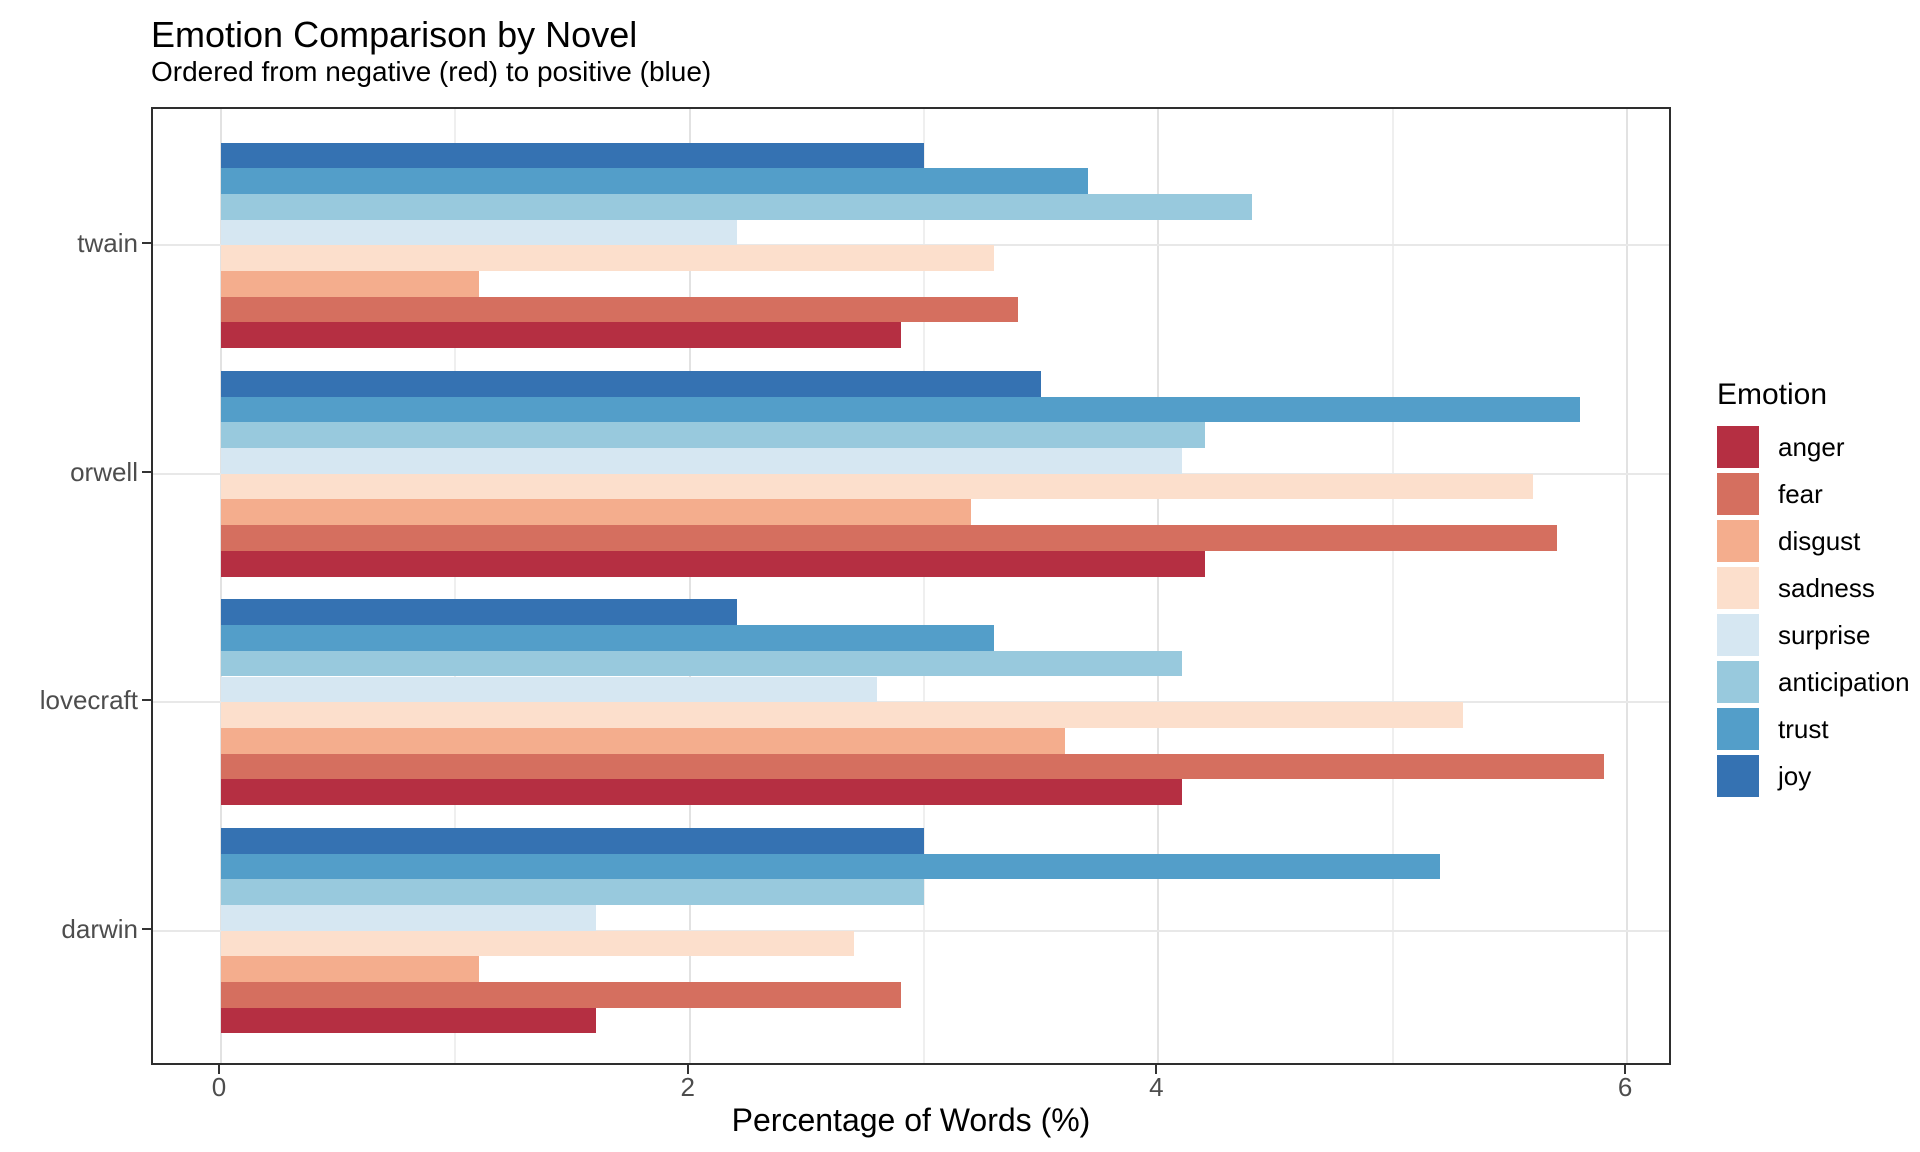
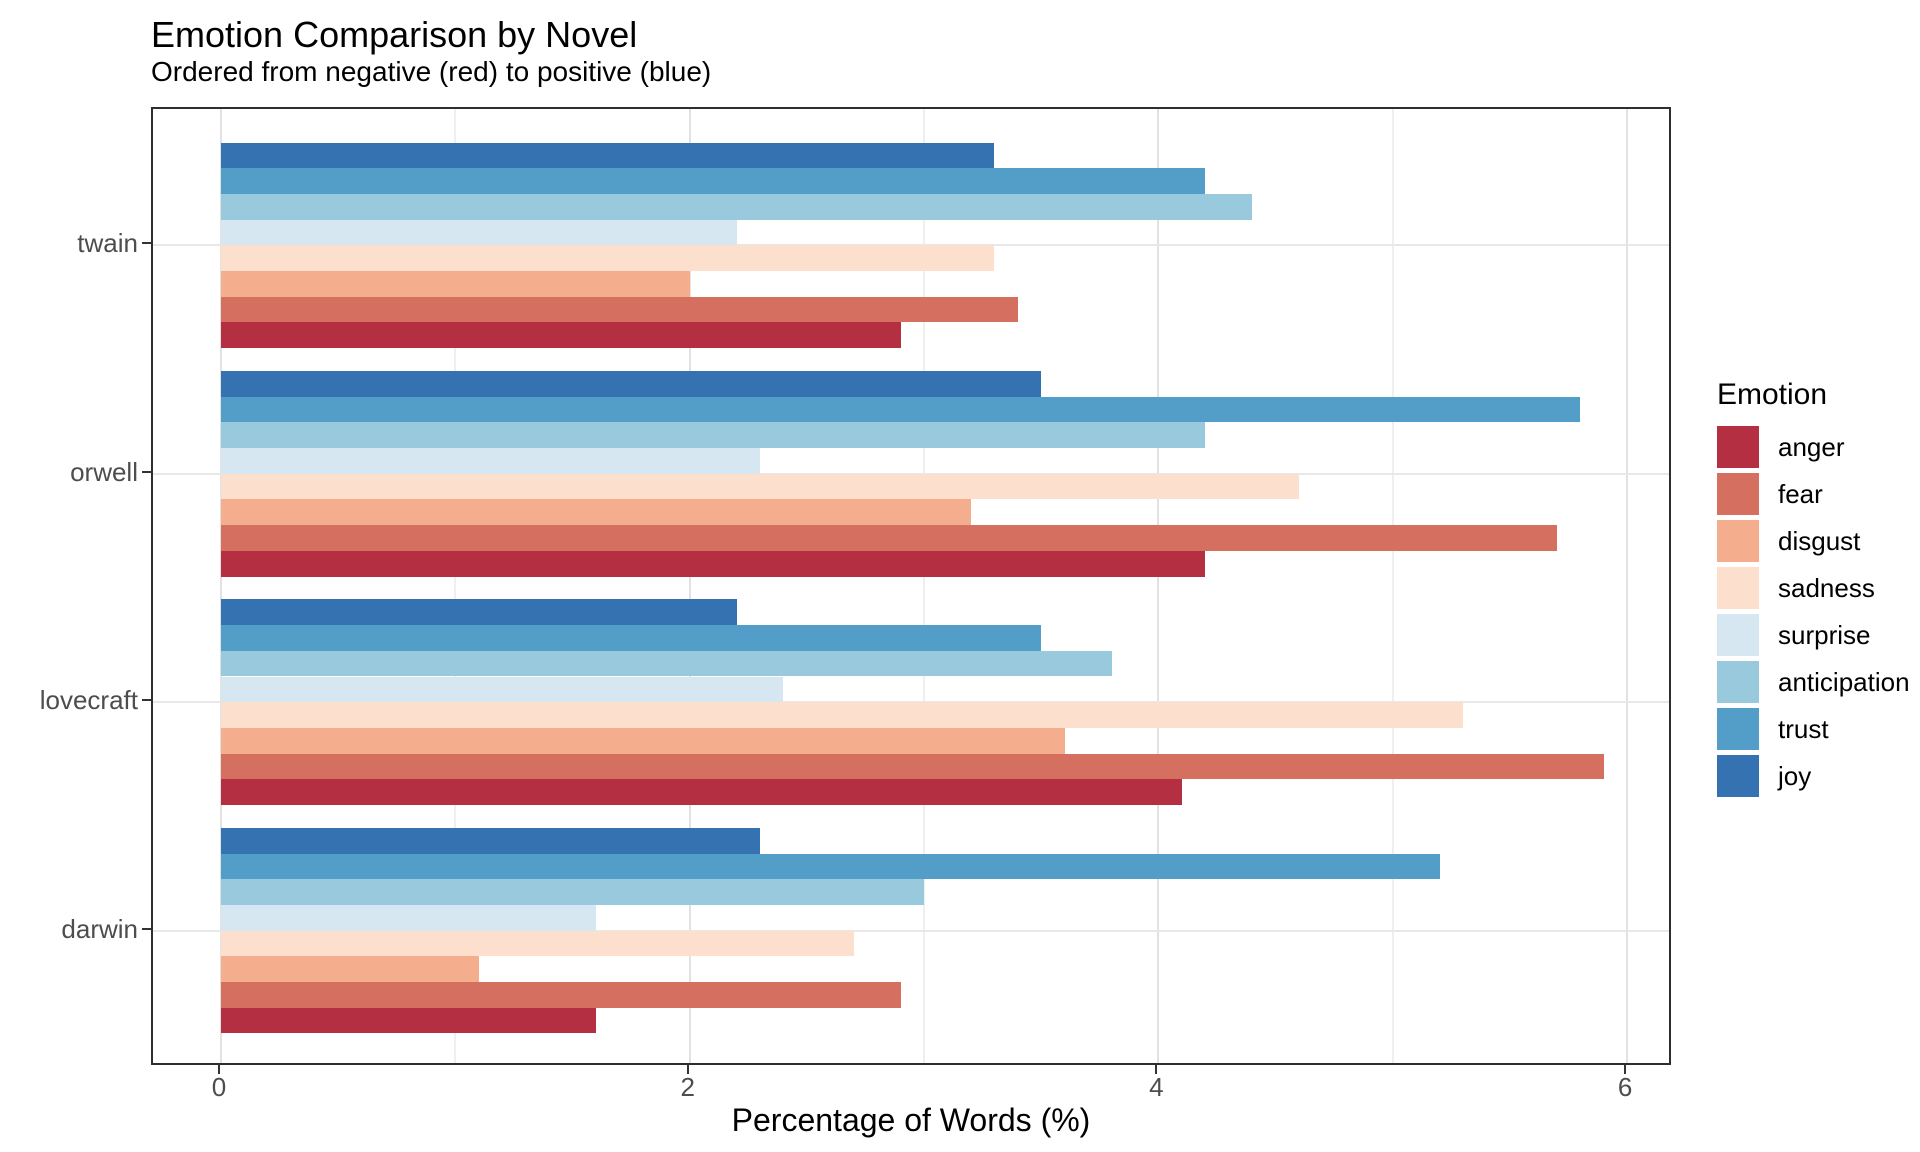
disgust/twain: 1.1 -> 2.0
trust/twain: 3.7 -> 4.2
joy/twain: 3.0 -> 3.3
sadness/orwell: 5.6 -> 4.6
surprise/orwell: 4.1 -> 2.3
surprise/lovecraft: 2.8 -> 2.4
anticipation/lovecraft: 4.1 -> 3.8
trust/lovecraft: 3.3 -> 3.5
joy/darwin: 3.0 -> 2.3
